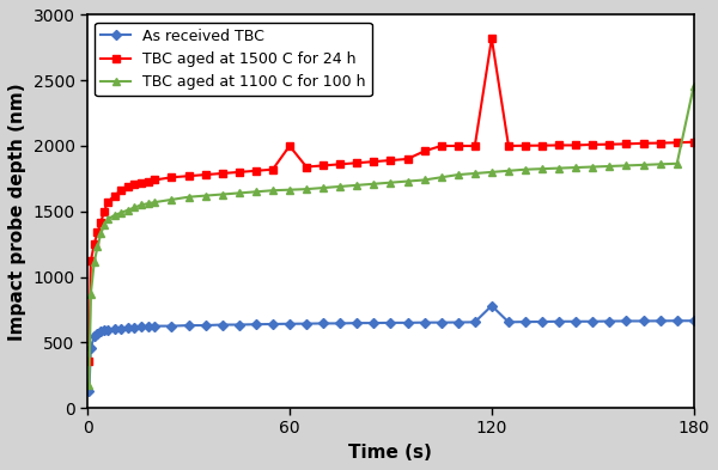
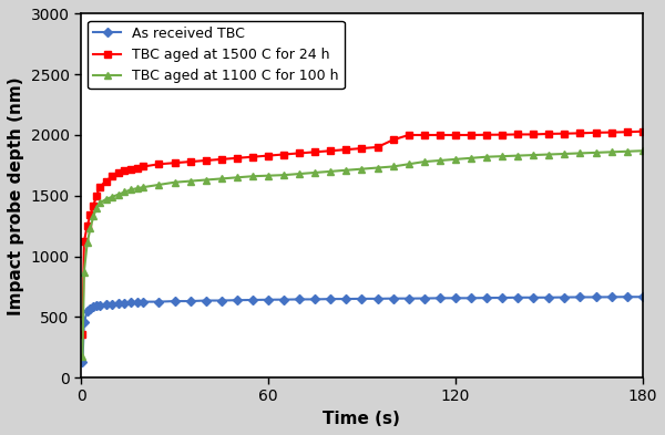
TBC aged at 1500 C for 24 h/60: 2000 -> 1830
As received TBC/120: 780 -> 660
TBC aged at 1500 C for 24 h/120: 2820 -> 2000
TBC aged at 1100 C for 100 h/180: 2460 -> 1870
